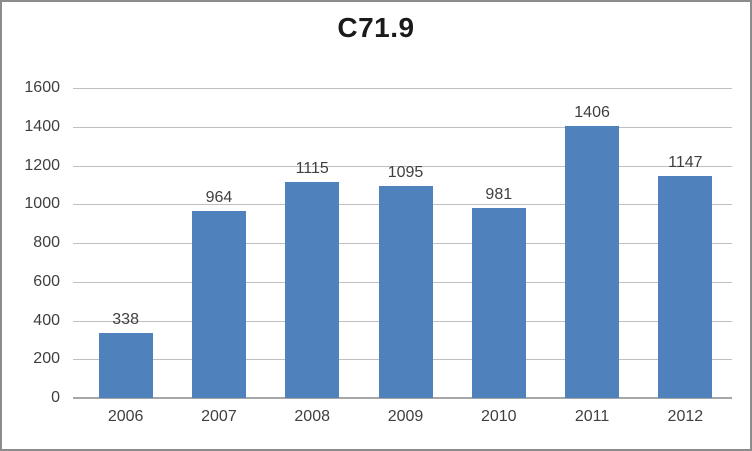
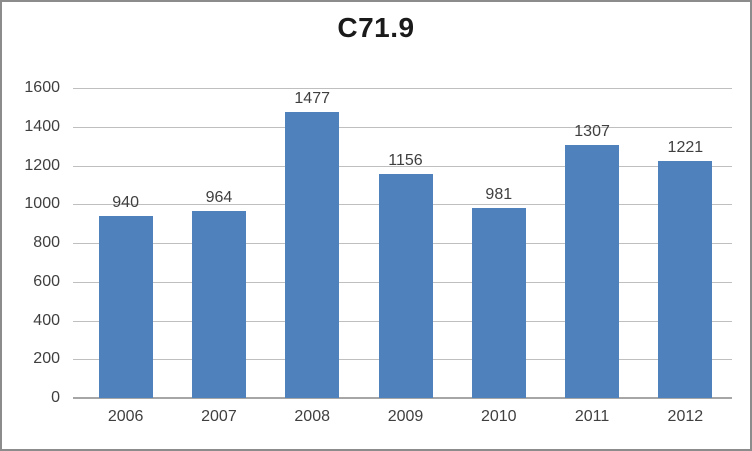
2006: 338 -> 940
2008: 1115 -> 1477
2009: 1095 -> 1156
2011: 1406 -> 1307
2012: 1147 -> 1221
